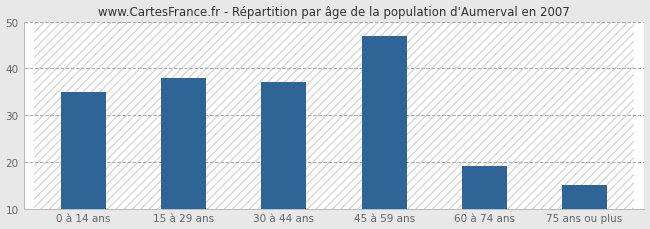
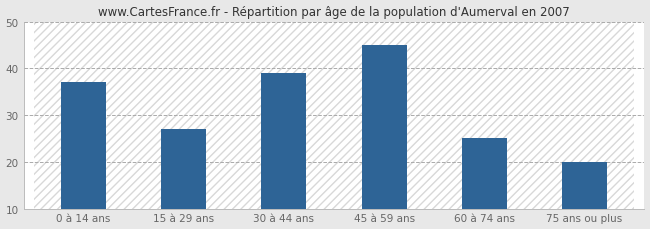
0 à 14 ans: 35 -> 37
15 à 29 ans: 38 -> 27
30 à 44 ans: 37 -> 39
45 à 59 ans: 47 -> 45
60 à 74 ans: 19 -> 25
75 ans ou plus: 15 -> 20
